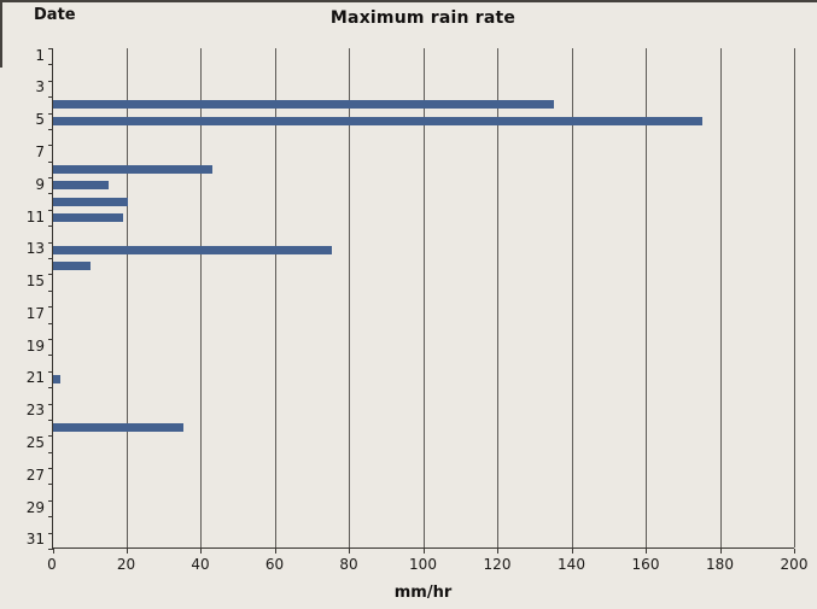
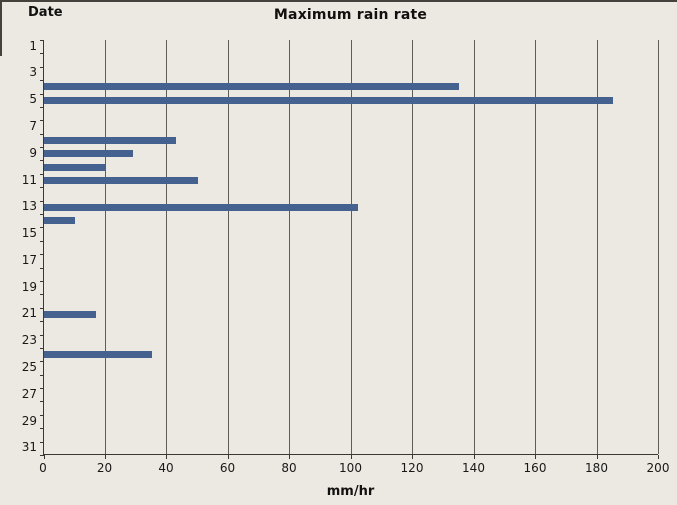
5: 175 -> 185
9: 15 -> 29
11: 19 -> 50
13: 75 -> 102
21: 2 -> 17
